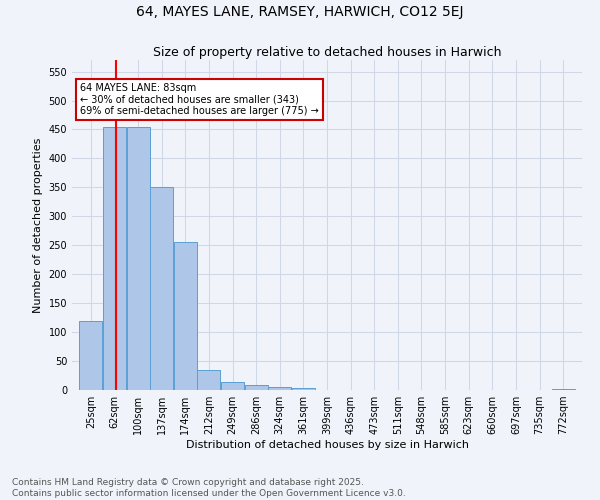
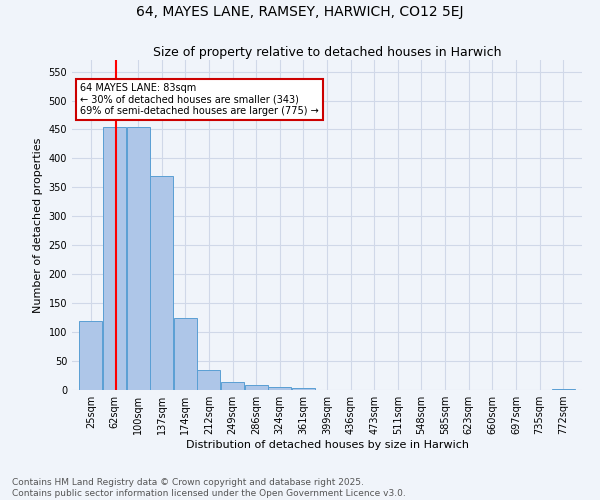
137sqm: 350 -> 370
174sqm: 256 -> 125
